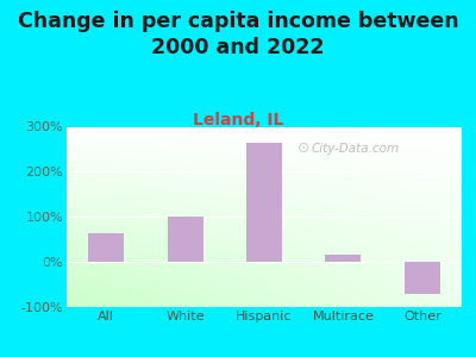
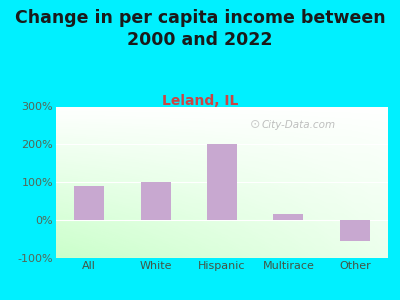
All: 65% -> 90%
Hispanic: 265% -> 200%
Other: -70% -> -55%
